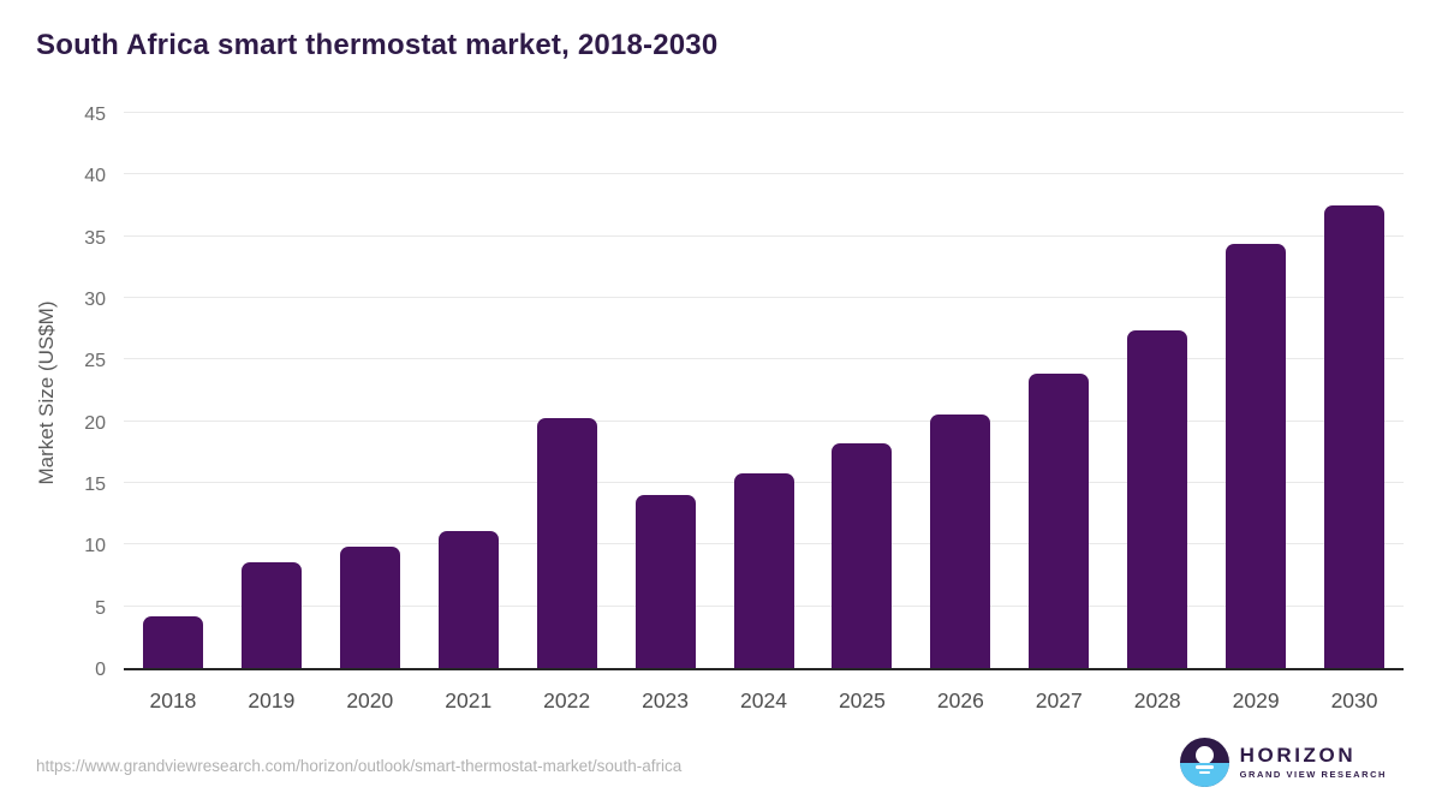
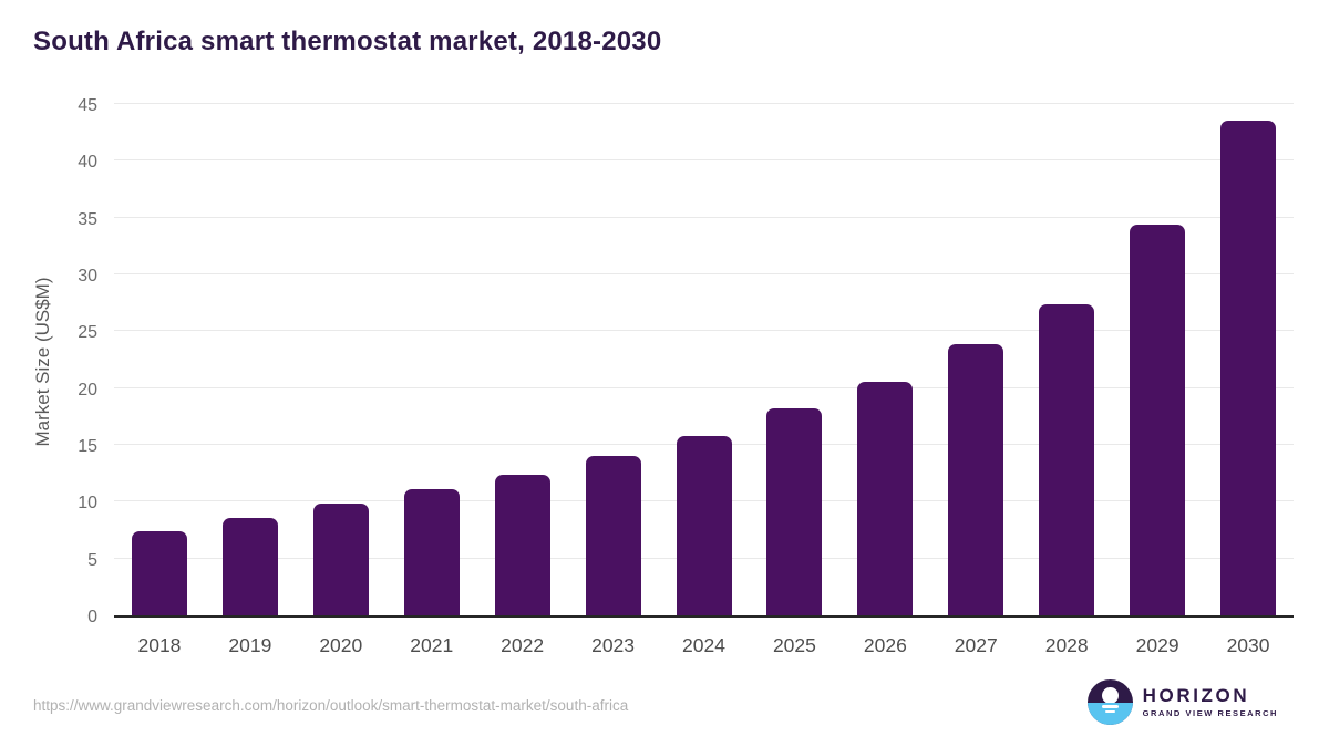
2018: 4.2 -> 7.4
2022: 20.3 -> 12.4
2030: 37.5 -> 43.5
